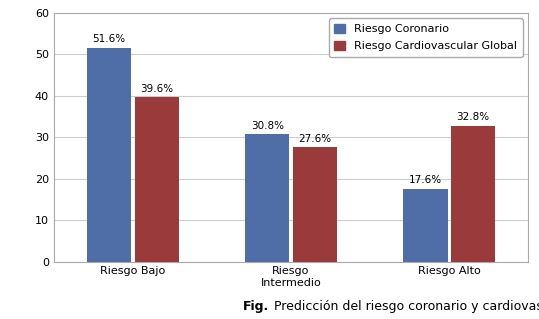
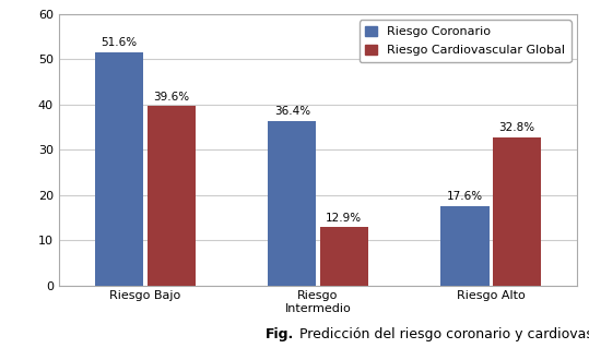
Riesgo Coronario/Riesgo Intermedio: 30.8% -> 36.4%
Riesgo Cardiovascular Global/Riesgo Intermedio: 27.6% -> 12.9%
